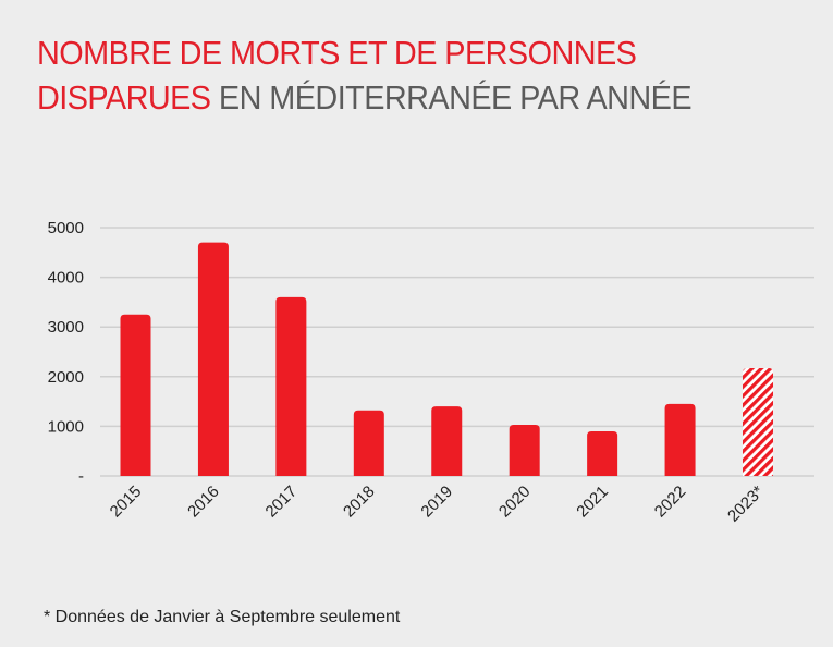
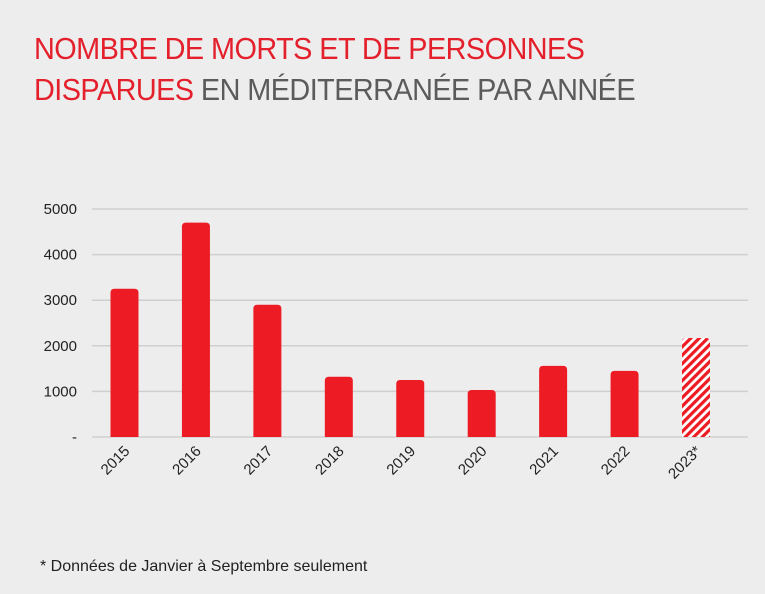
2017: 3600 -> 2900
2019: 1400 -> 1200
2021: 900 -> 1600
